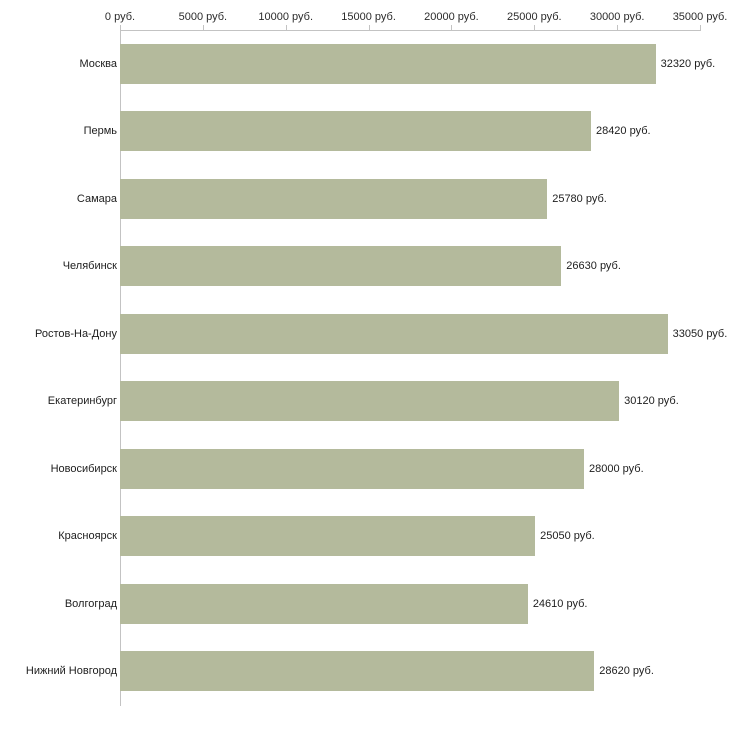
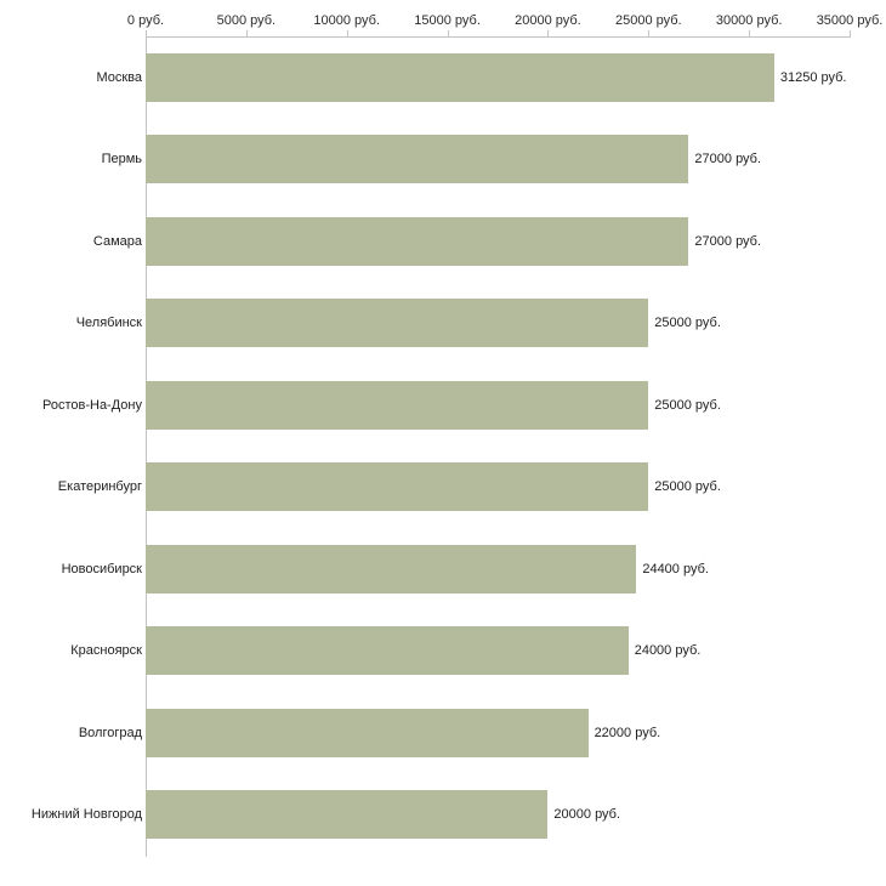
Москва: 32320 -> 31250
Пермь: 28420 -> 27000
Самара: 25780 -> 27000
Челябинск: 26630 -> 25000
Ростов-На-Дону: 33050 -> 25000
Екатеринбург: 30120 -> 25000
Новосибирск: 28000 -> 24400
Красноярск: 25050 -> 24000
Волгоград: 24610 -> 22000
Нижний Новгород: 28620 -> 20000
